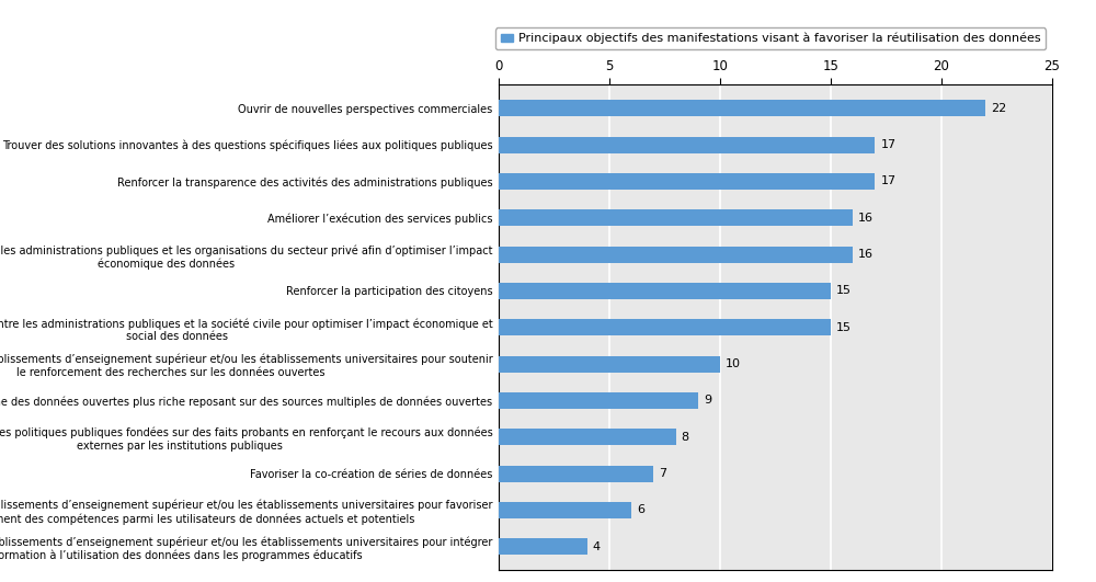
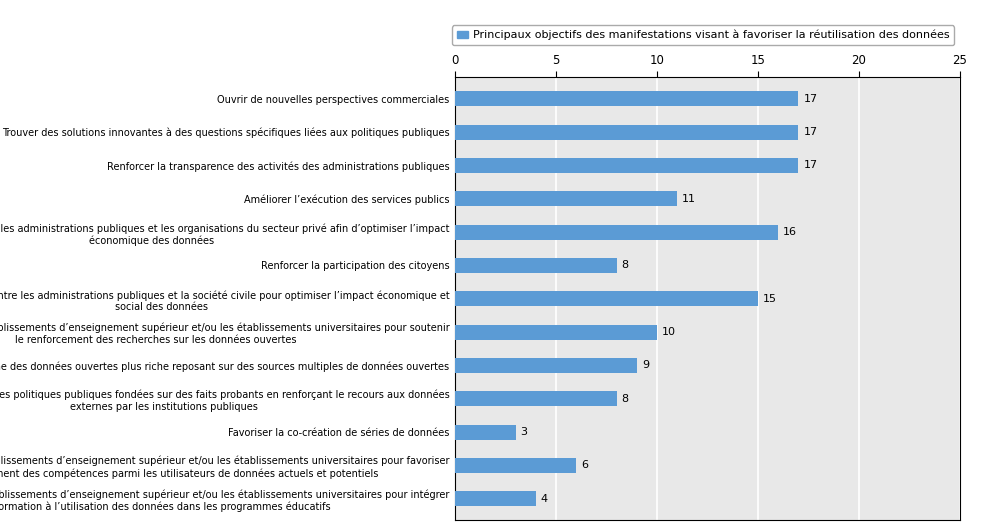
Ouvrir de nouvelles perspectives commerciales: 22 -> 17
Améliorer l’exécution des services publics: 16 -> 11
Renforcer la participation des citoyens: 15 -> 8
Favoriser la co-création de séries de données: 7 -> 3
